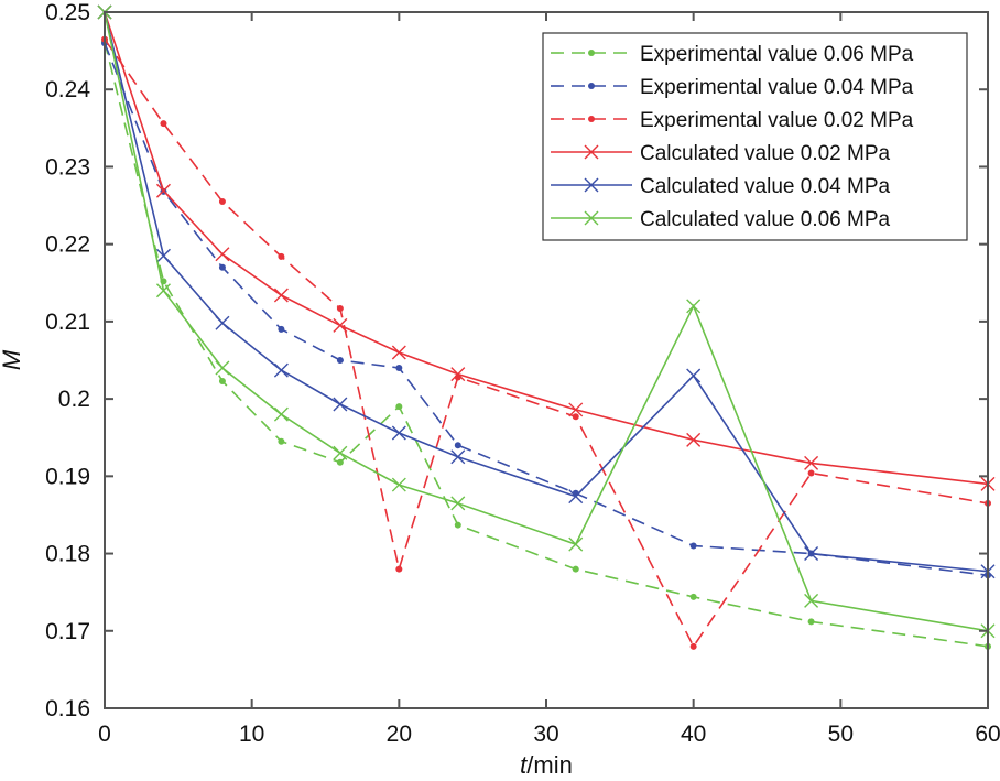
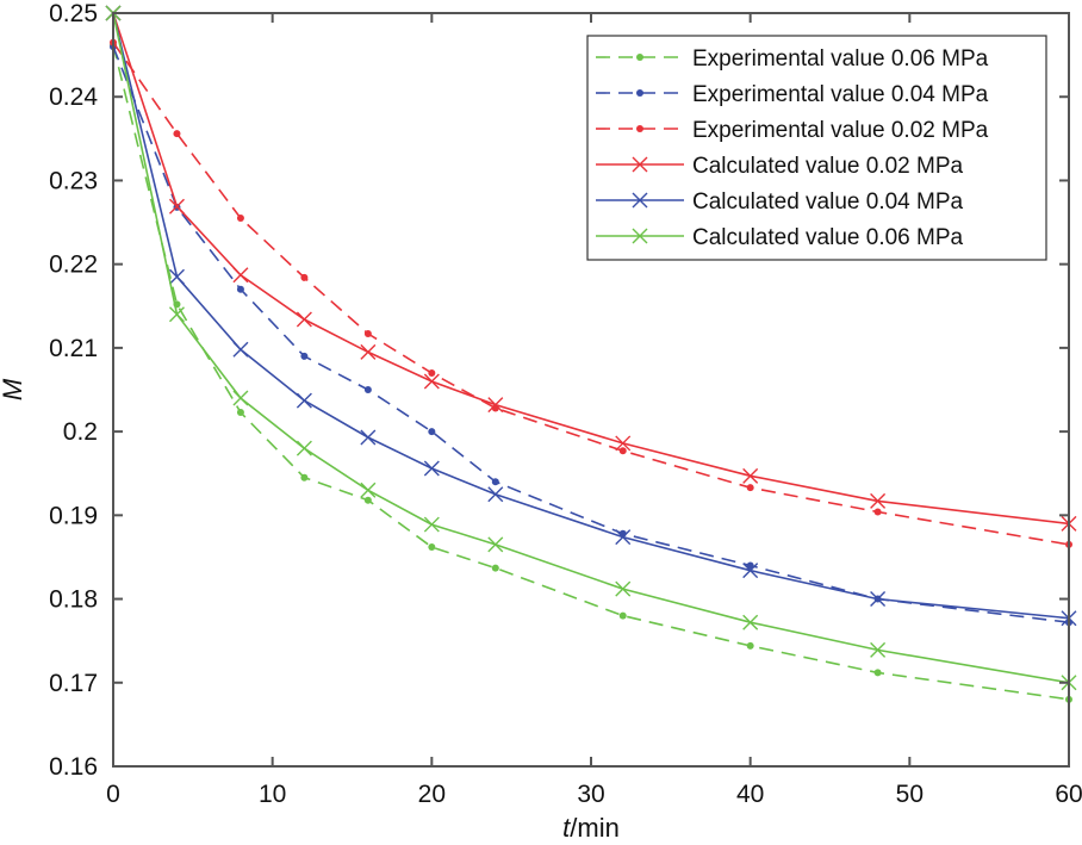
Experimental value 0.06 MPa/20: 0.199 -> 0.186
Experimental value 0.04 MPa/20: 0.204 -> 0.200
Experimental value 0.02 MPa/20: 0.178 -> 0.207
Experimental value 0.04 MPa/40: 0.181 -> 0.184
Experimental value 0.02 MPa/40: 0.168 -> 0.193
Calculated value 0.04 MPa/40: 0.203 -> 0.183
Calculated value 0.06 MPa/40: 0.212 -> 0.177
